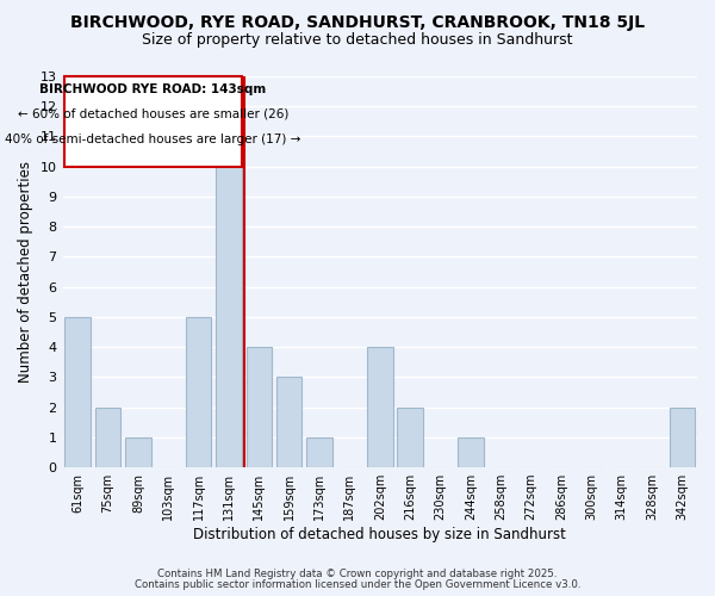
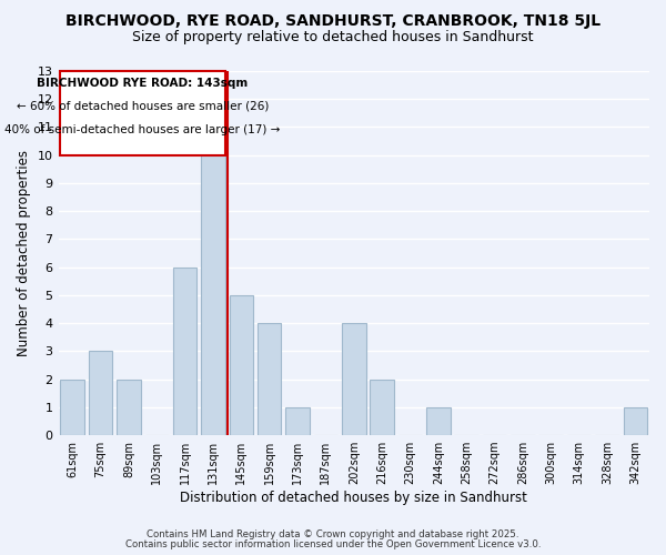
61sqm: 5 -> 2
75sqm: 2 -> 3
89sqm: 1 -> 2
117sqm: 5 -> 6
145sqm: 4 -> 5
159sqm: 3 -> 4
342sqm: 2 -> 1
